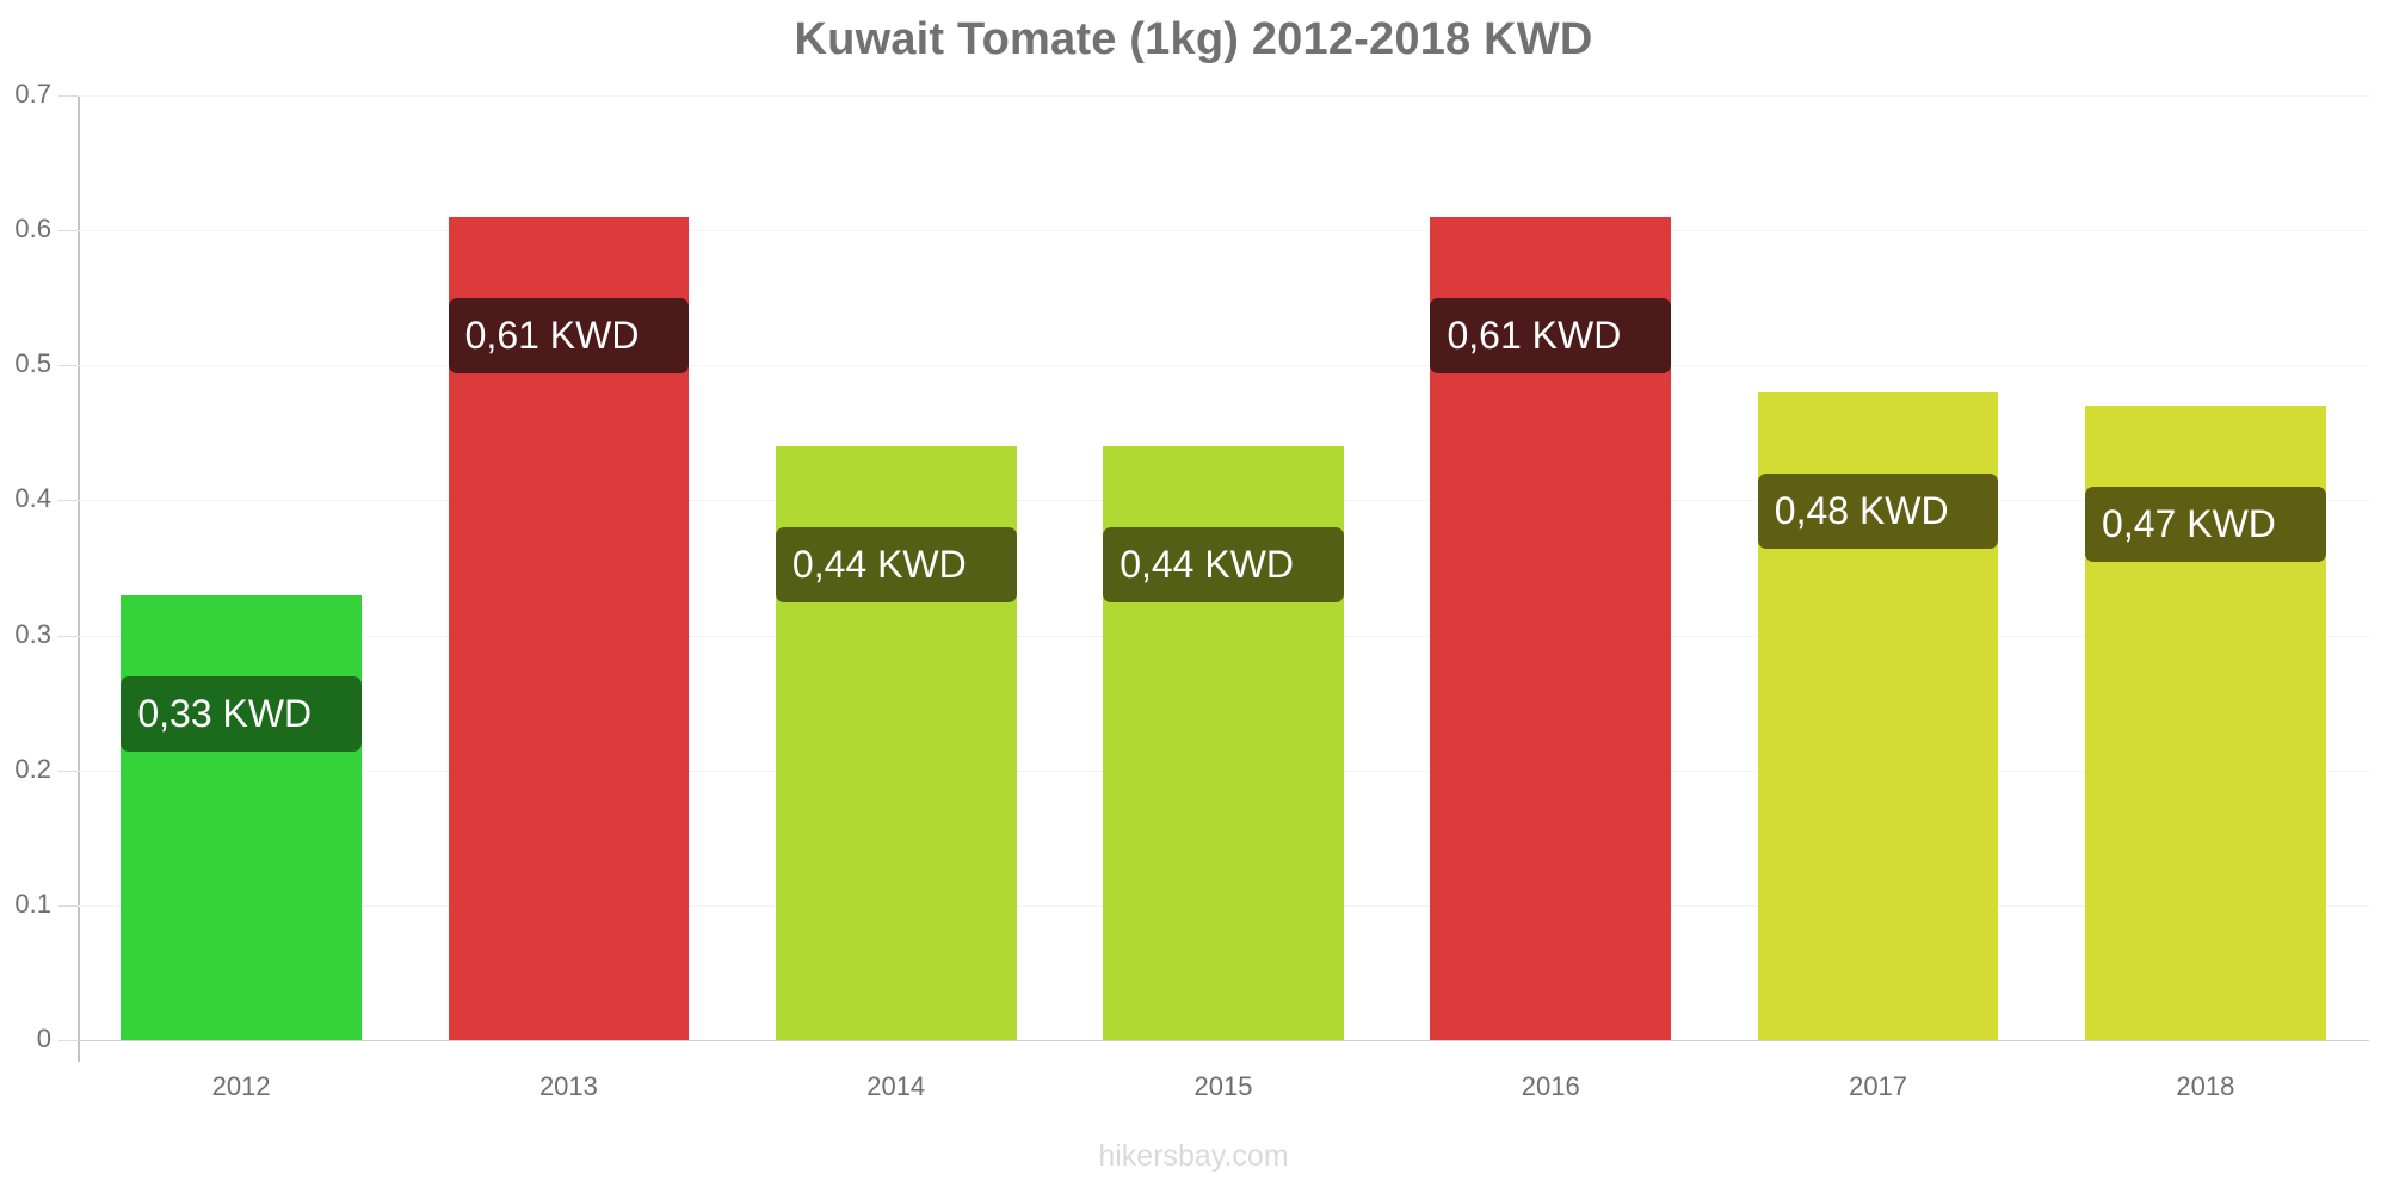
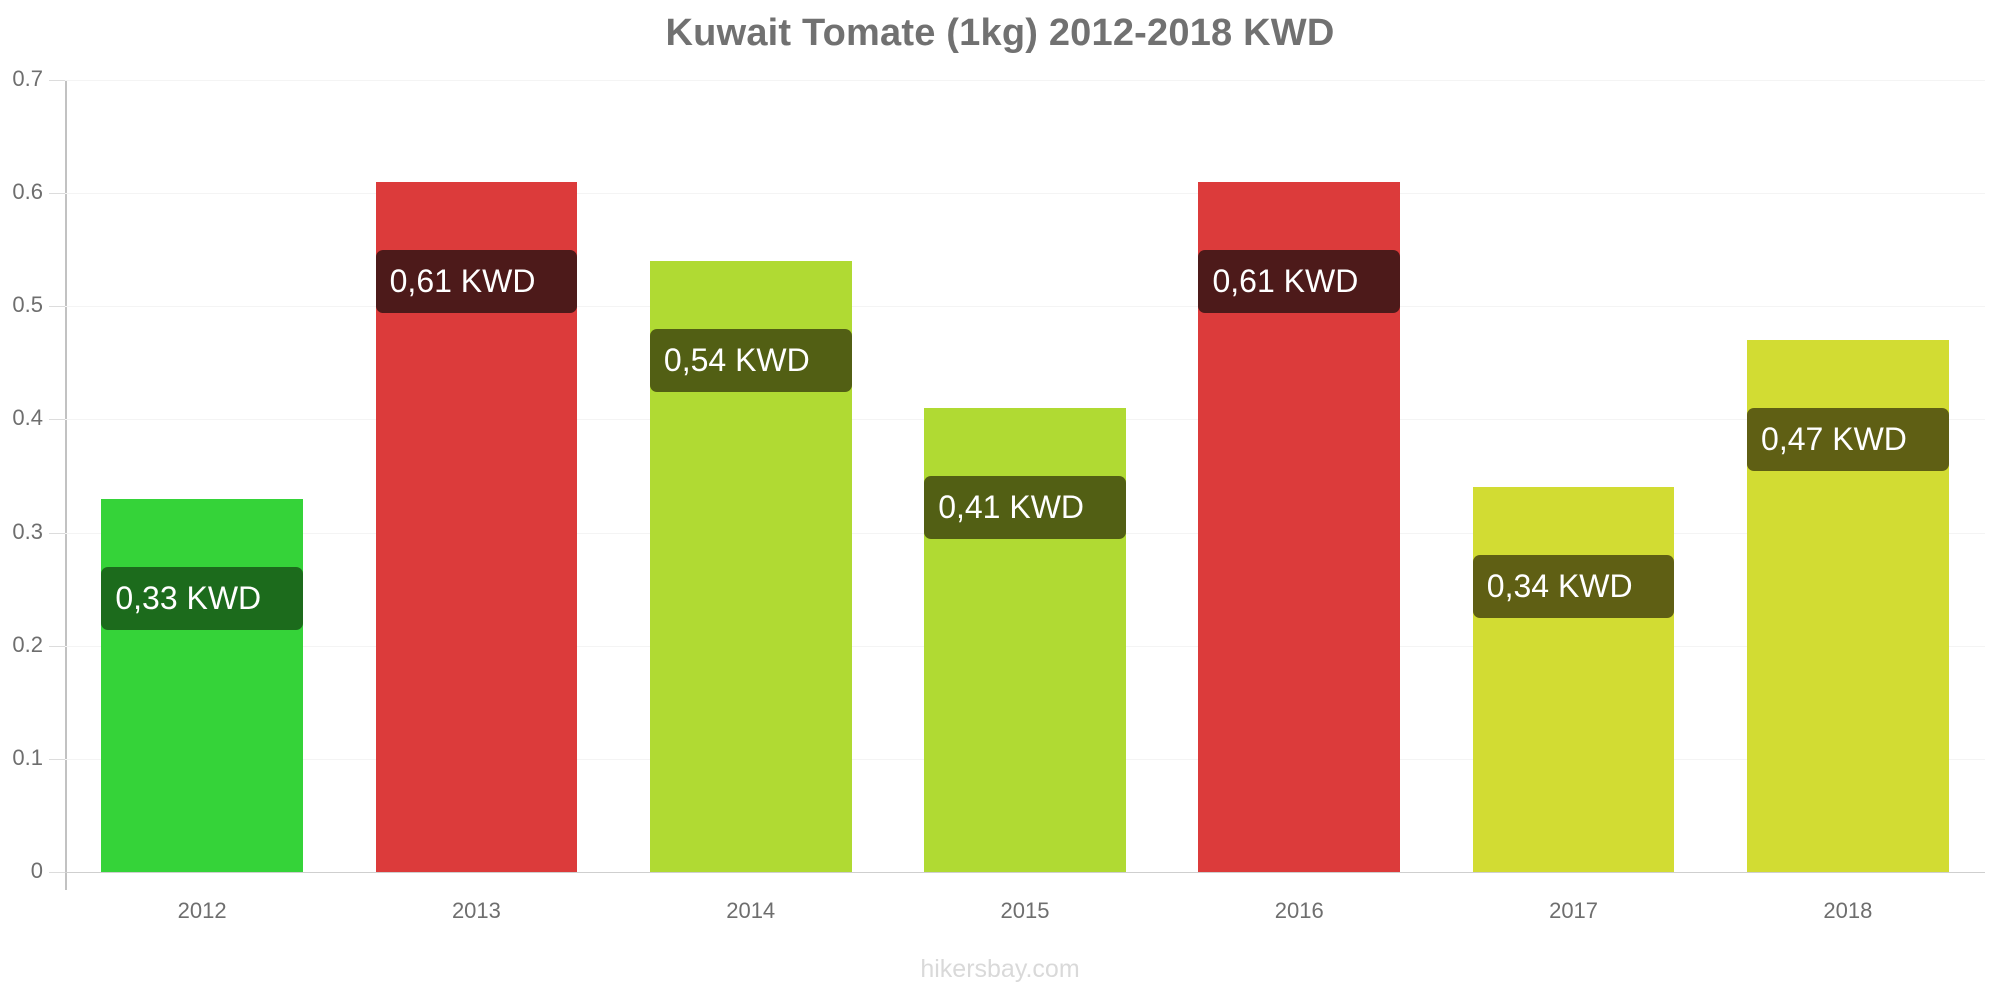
2014: 0,44 -> 0,54
2015: 0,44 -> 0,41
2017: 0,48 -> 0,34
